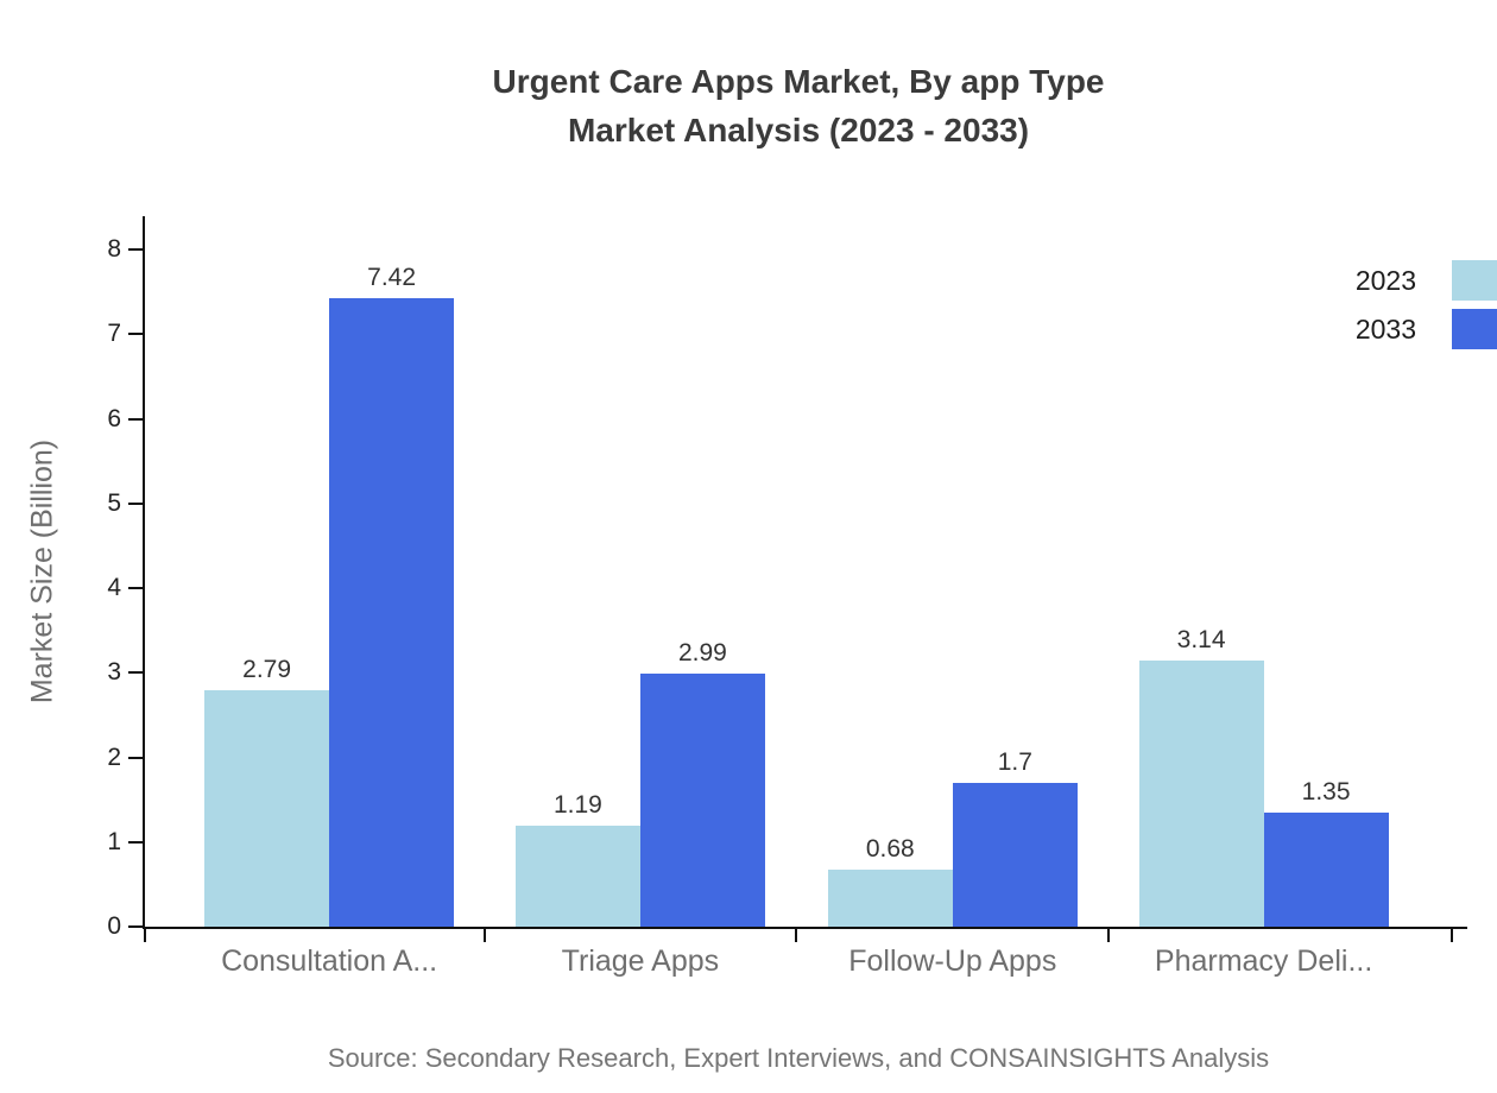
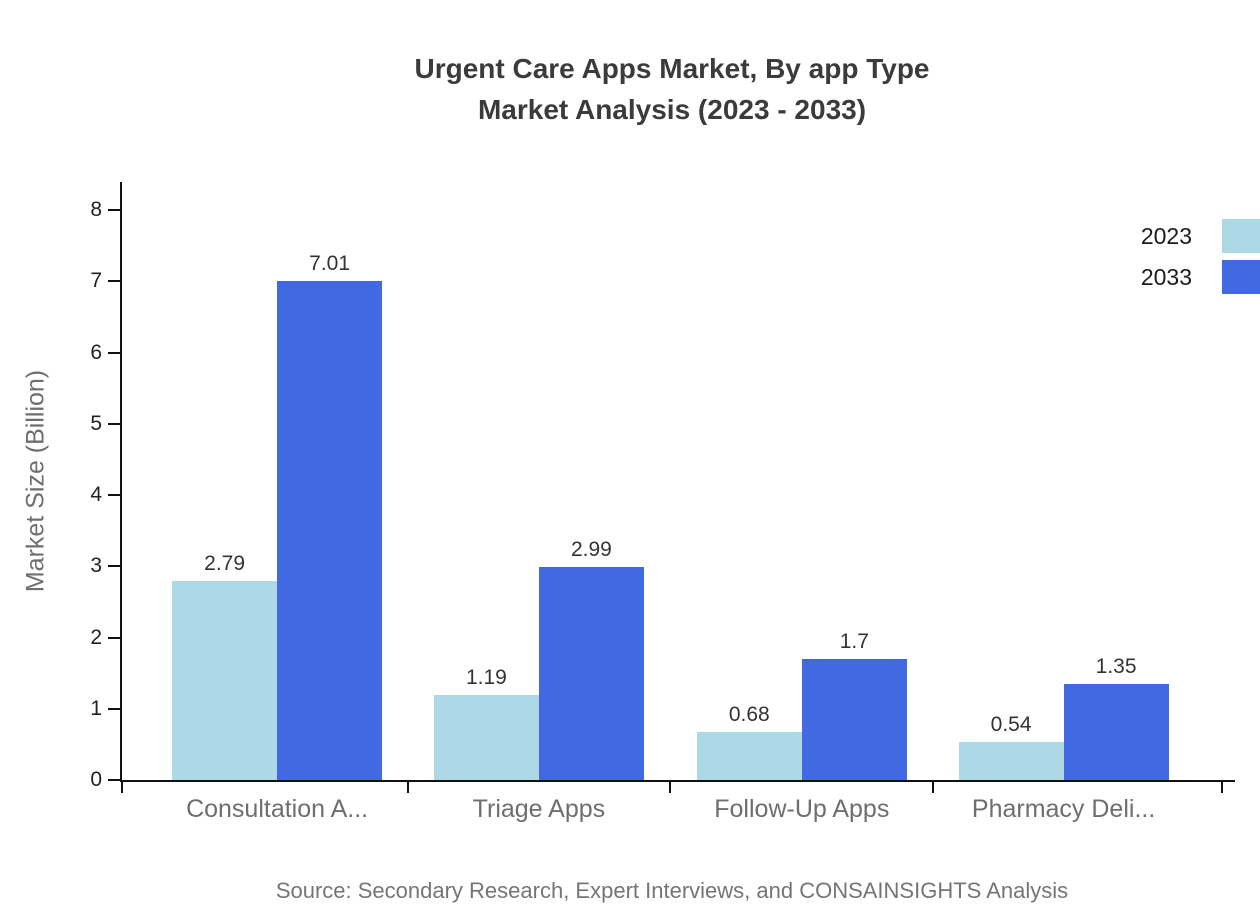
2033/Consultation A...: 7.42 -> 7.01
2023/Pharmacy Deli...: 3.14 -> 0.54
